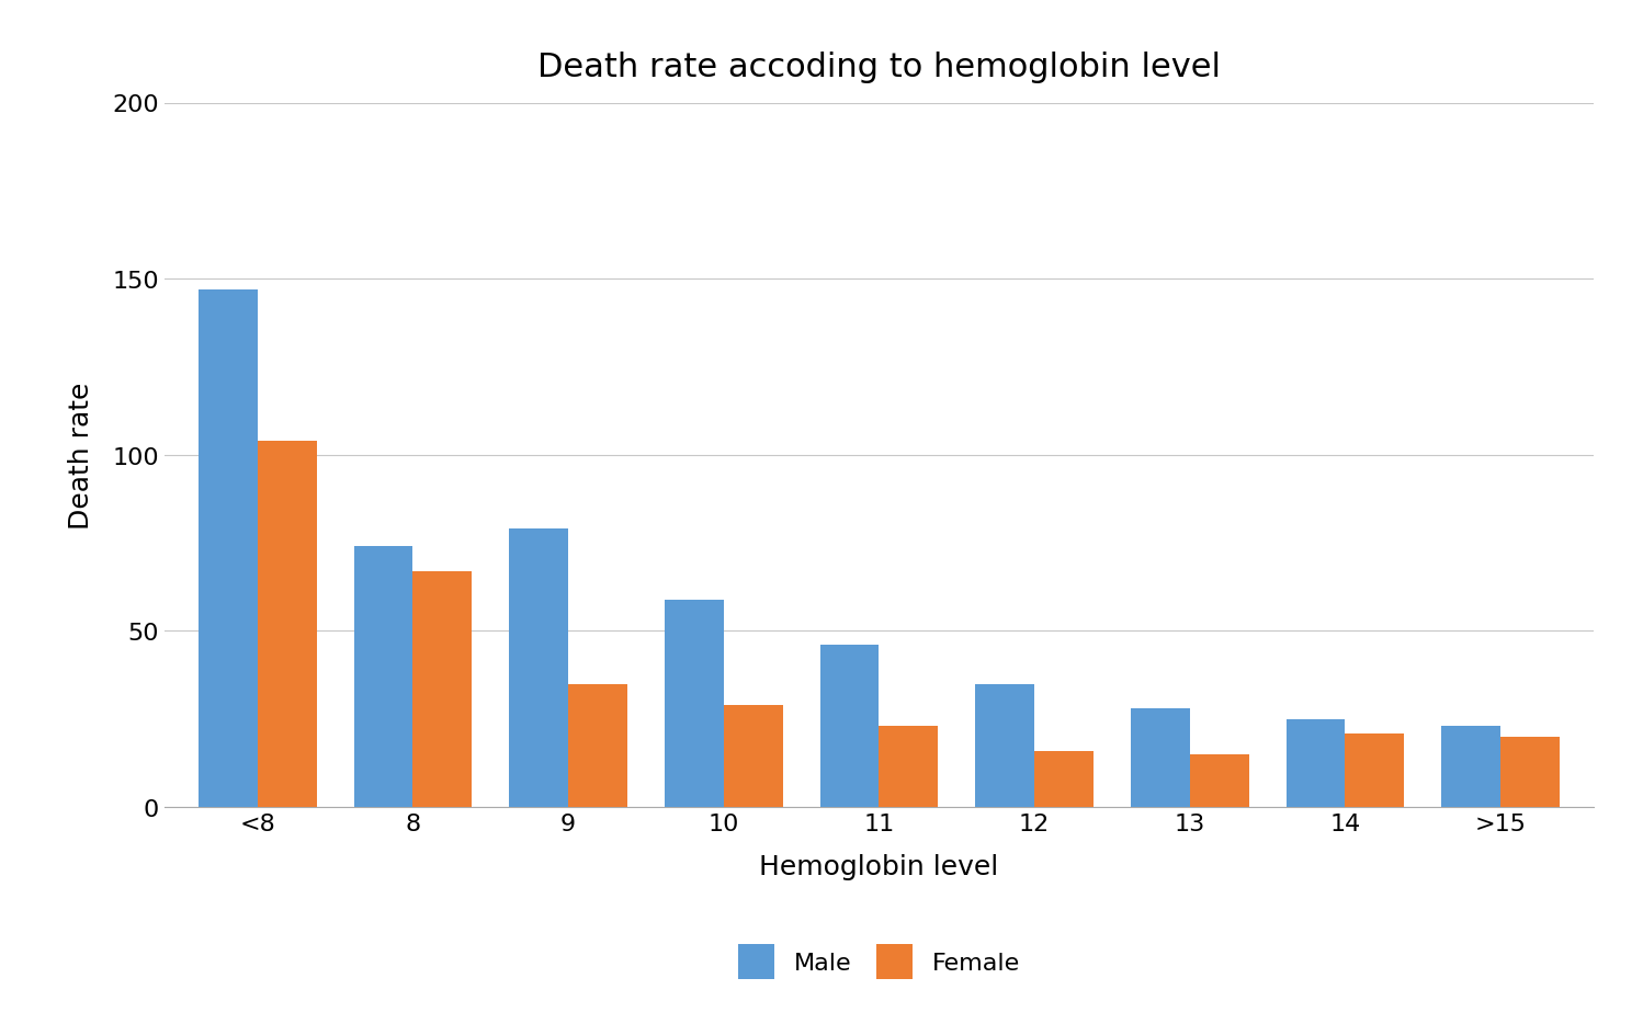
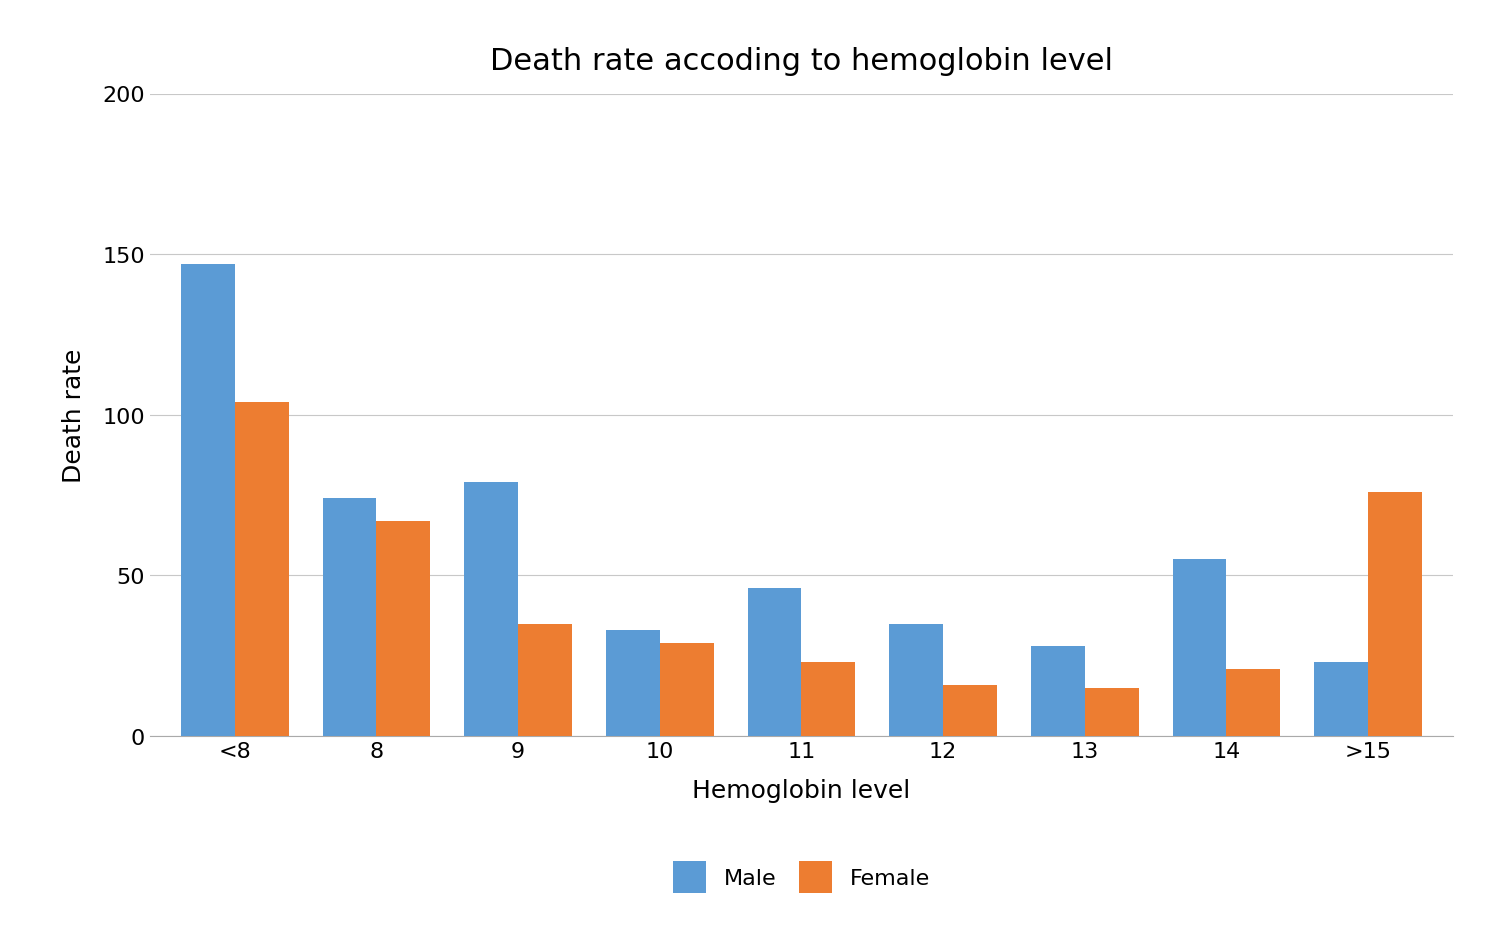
Male/10: 59 -> 33
Male/14: 25 -> 55
Female/>15: 20 -> 76
